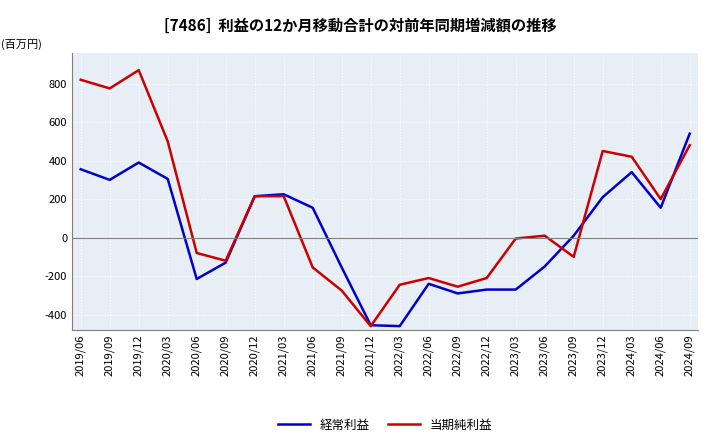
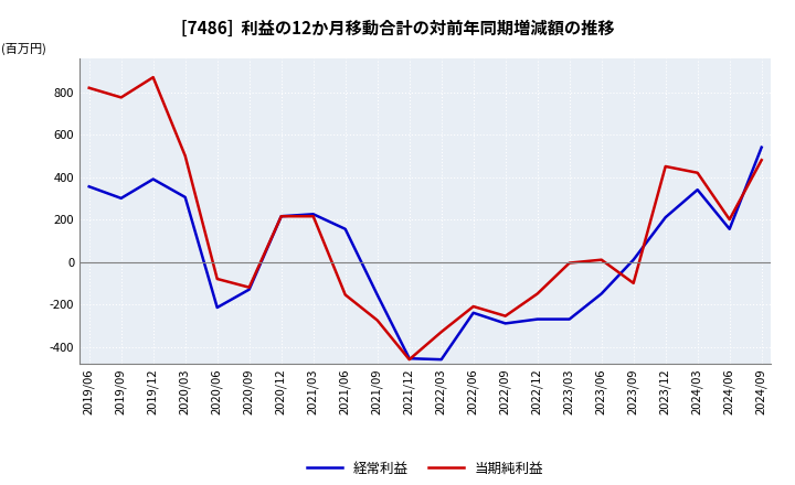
当期純利益/2022/03: -240 -> -330
当期純利益/2022/12: -210 -> -150
